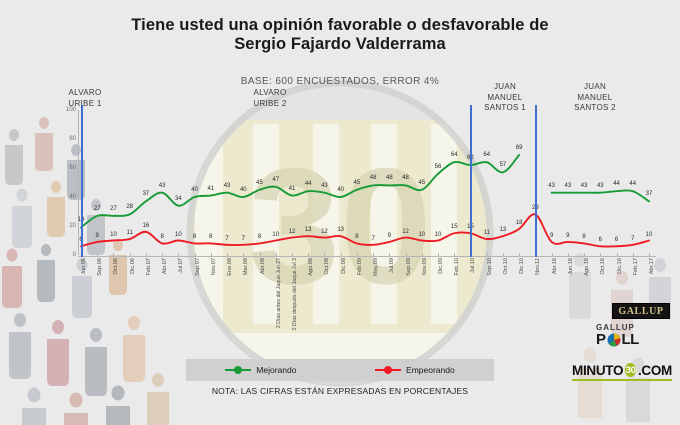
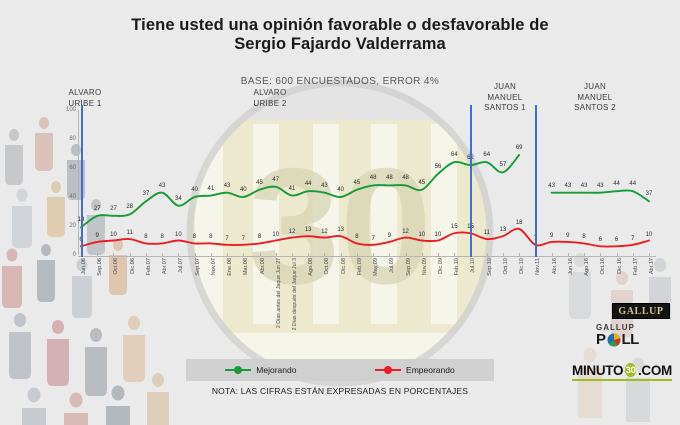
Empeorando/Feb.07: 16 -> 8
Empeorando/Nov.11: 28 -> 7
